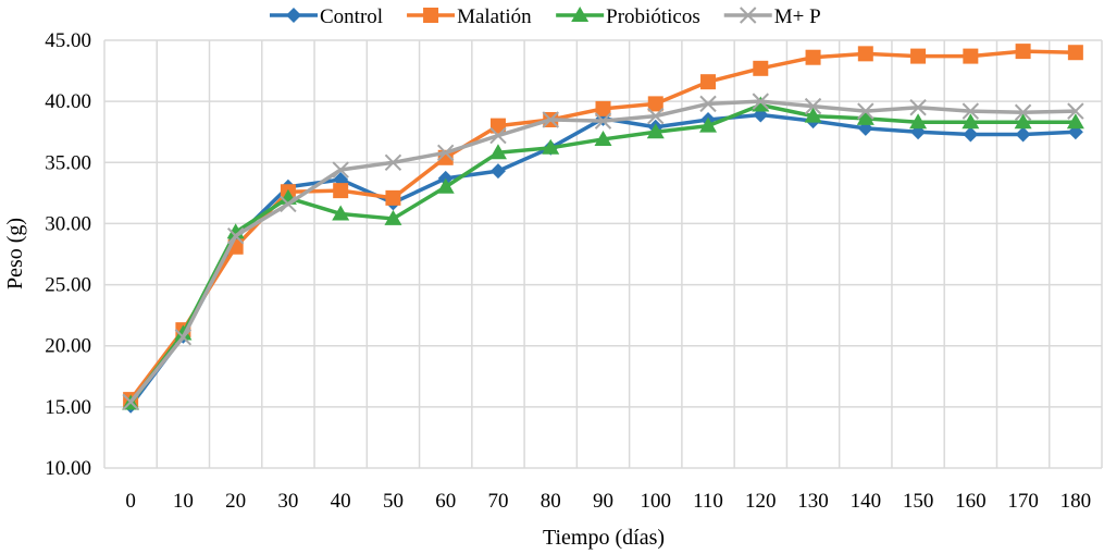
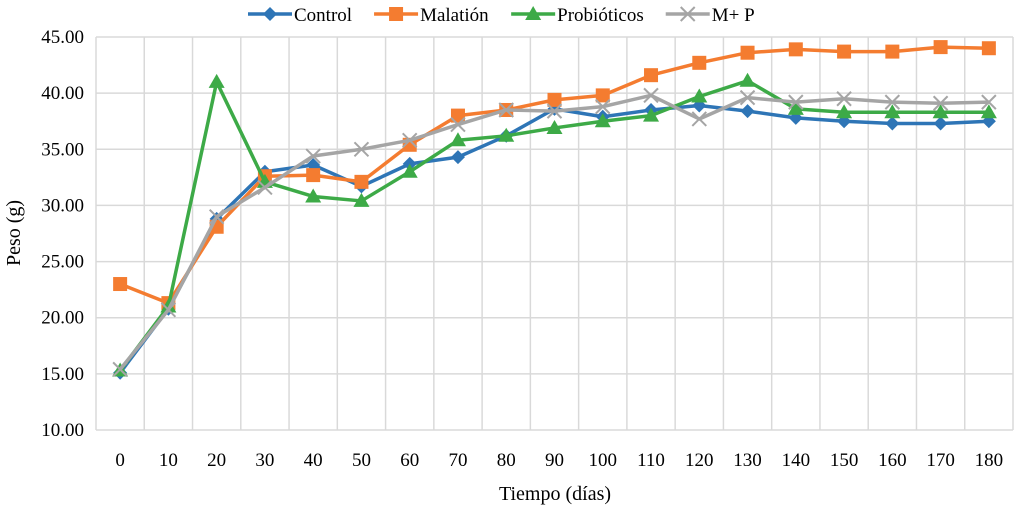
Malatión/0: 15.6 -> 23.0
Probióticos/20: 29.3 -> 41.0
M+ P/120: 40.0 -> 37.7
Probióticos/130: 38.8 -> 41.1
